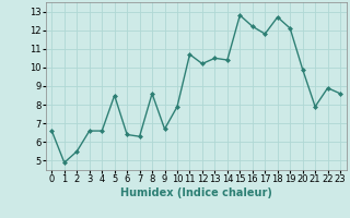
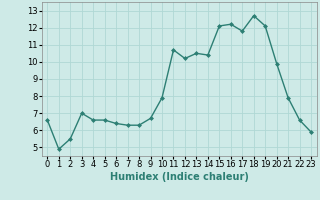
3: 6.6 -> 7.0
5: 8.5 -> 6.6
8: 8.6 -> 6.3
15: 12.8 -> 12.1
22: 8.9 -> 6.6
23: 8.6 -> 5.9
